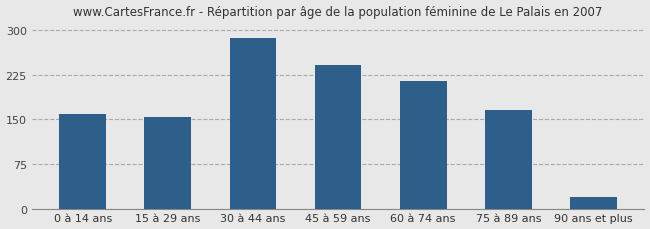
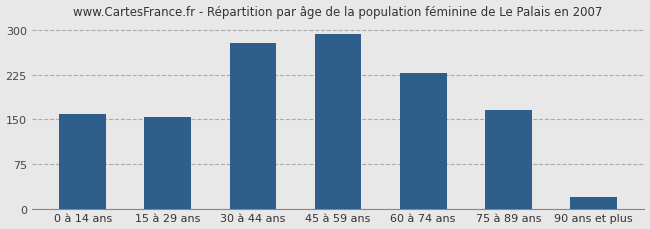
30 à 44 ans: 288 -> 278
45 à 59 ans: 242 -> 294
60 à 74 ans: 214 -> 228
